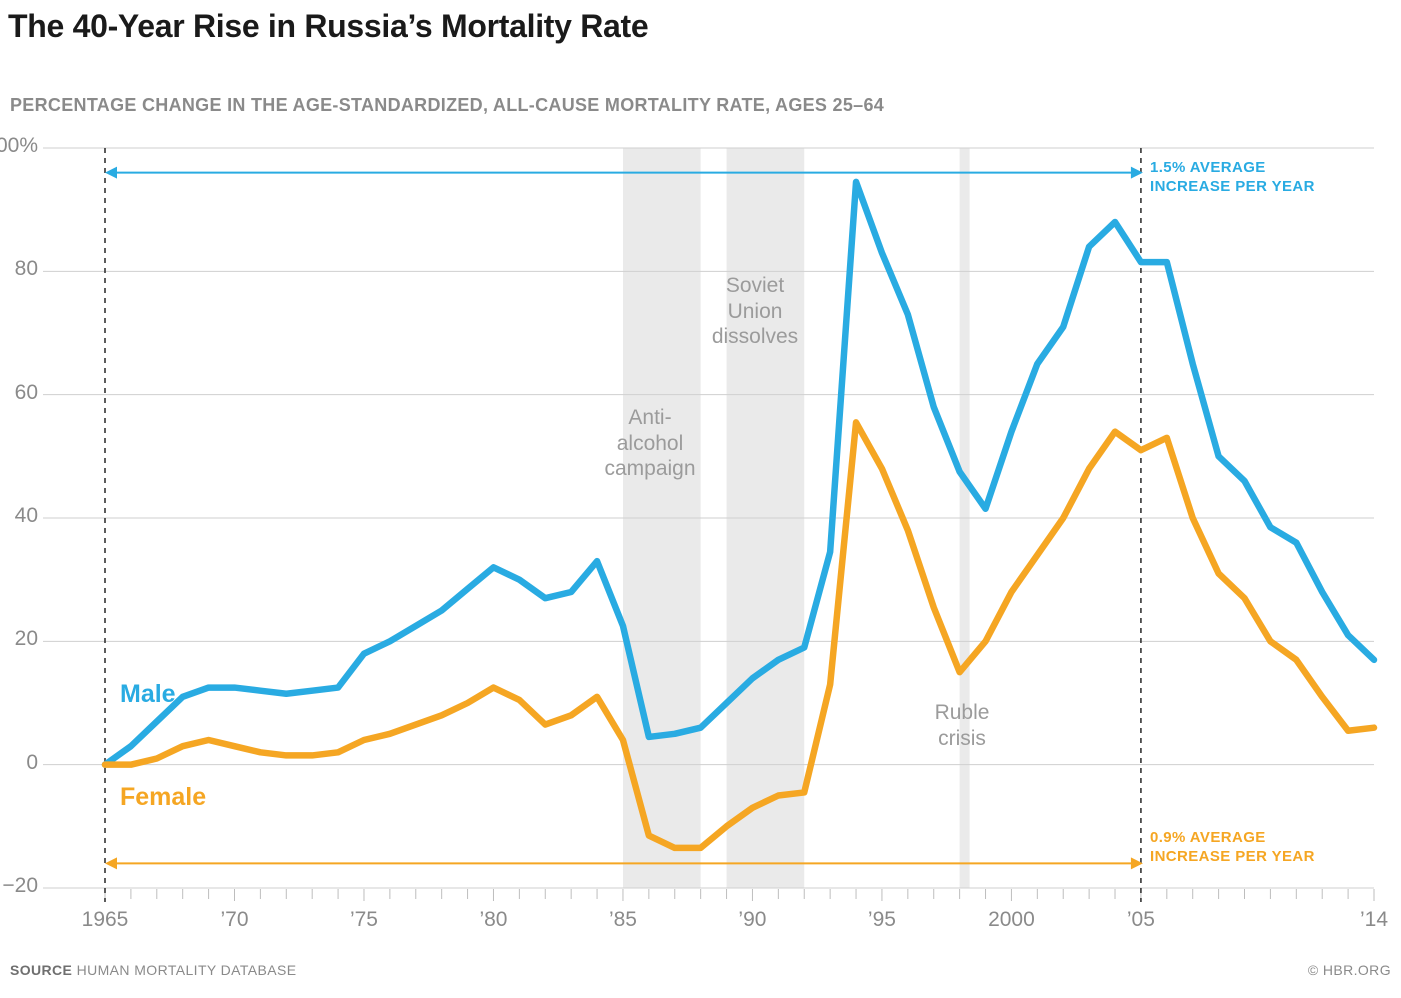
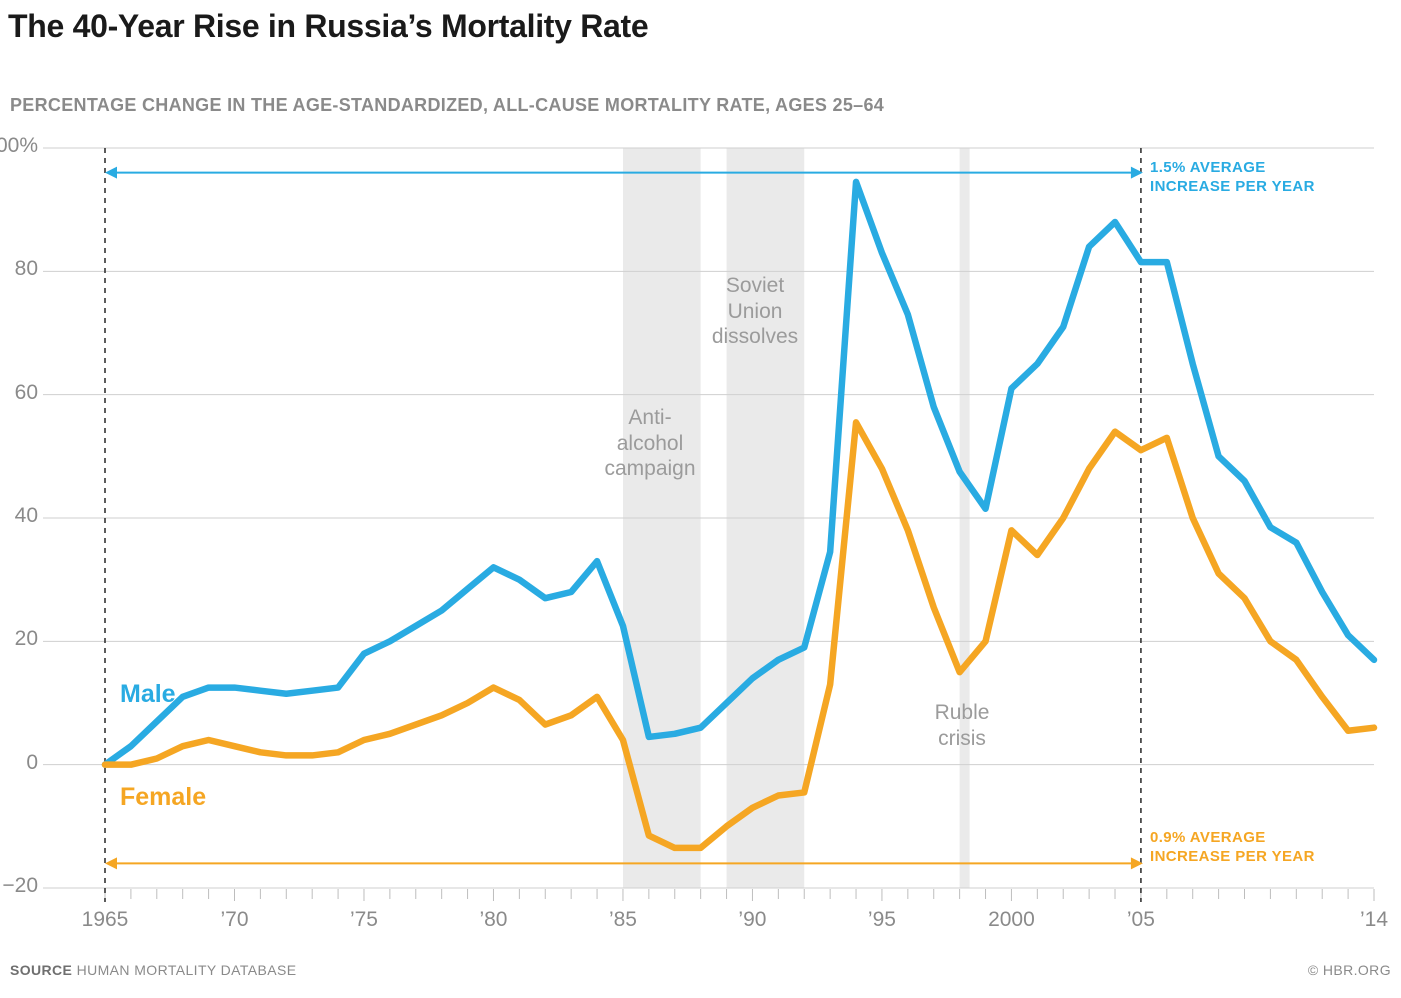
Male/2000: 54% -> 61%
Female/2000: 28% -> 38%
